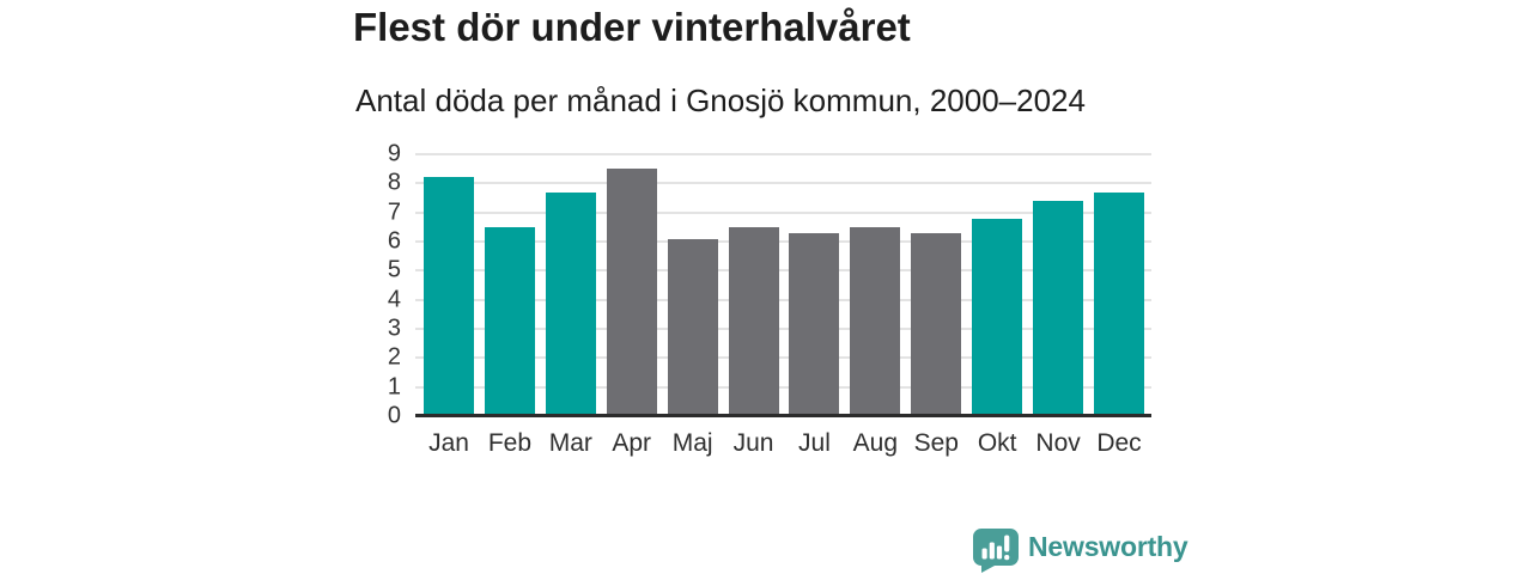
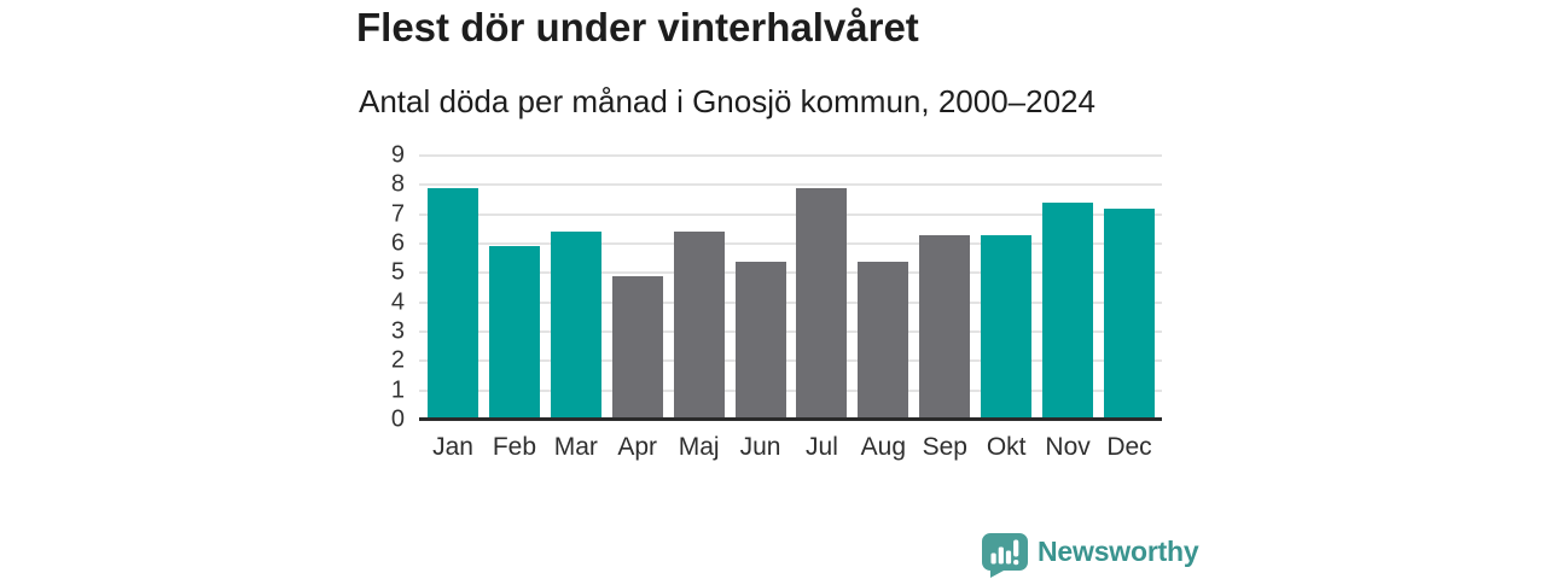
Jan: 8.2 -> 7.9
Feb: 6.5 -> 5.9
Mar: 7.7 -> 6.4
Apr: 8.5 -> 4.9
Maj: 6.1 -> 6.4
Jun: 6.5 -> 5.4
Jul: 6.3 -> 7.9
Aug: 6.5 -> 5.4
Okt: 6.8 -> 6.3
Dec: 7.7 -> 7.2
